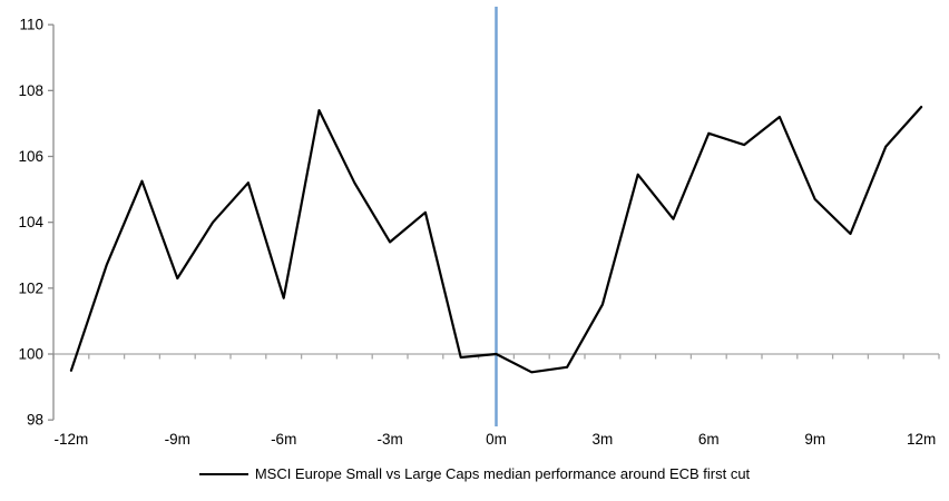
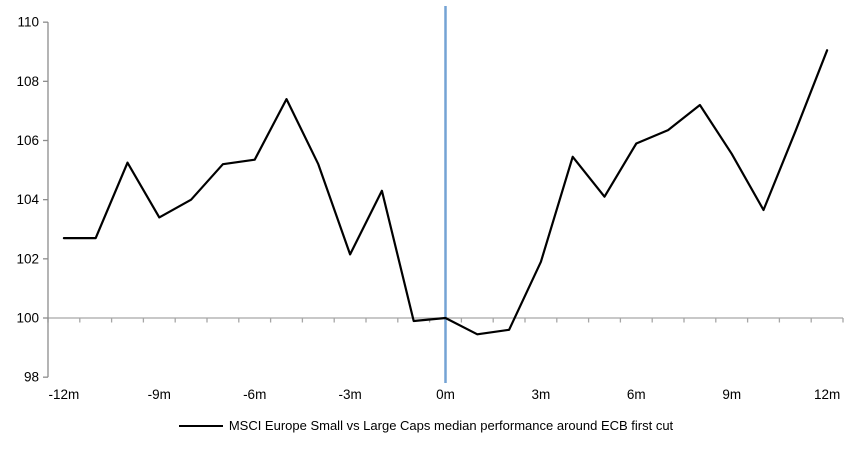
-12m: 99.5 -> 102.7
-9m: 102.3 -> 103.4
-6m: 101.7 -> 105.3
-3m: 103.4 -> 102.2
3m: 101.5 -> 101.9
6m: 106.7 -> 105.9
9m: 104.7 -> 105.5
12m: 107.5 -> 109.0
